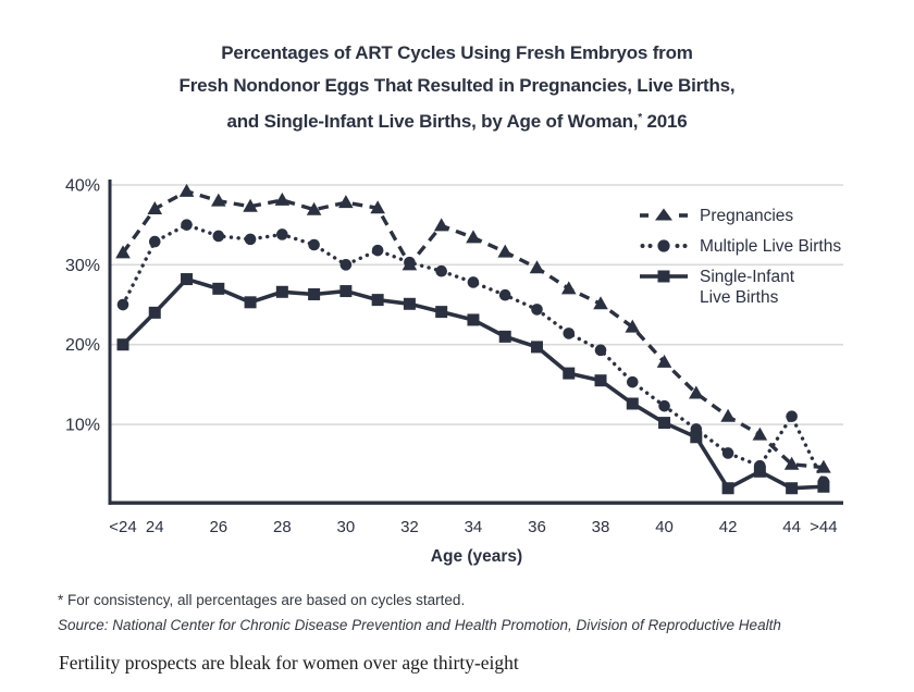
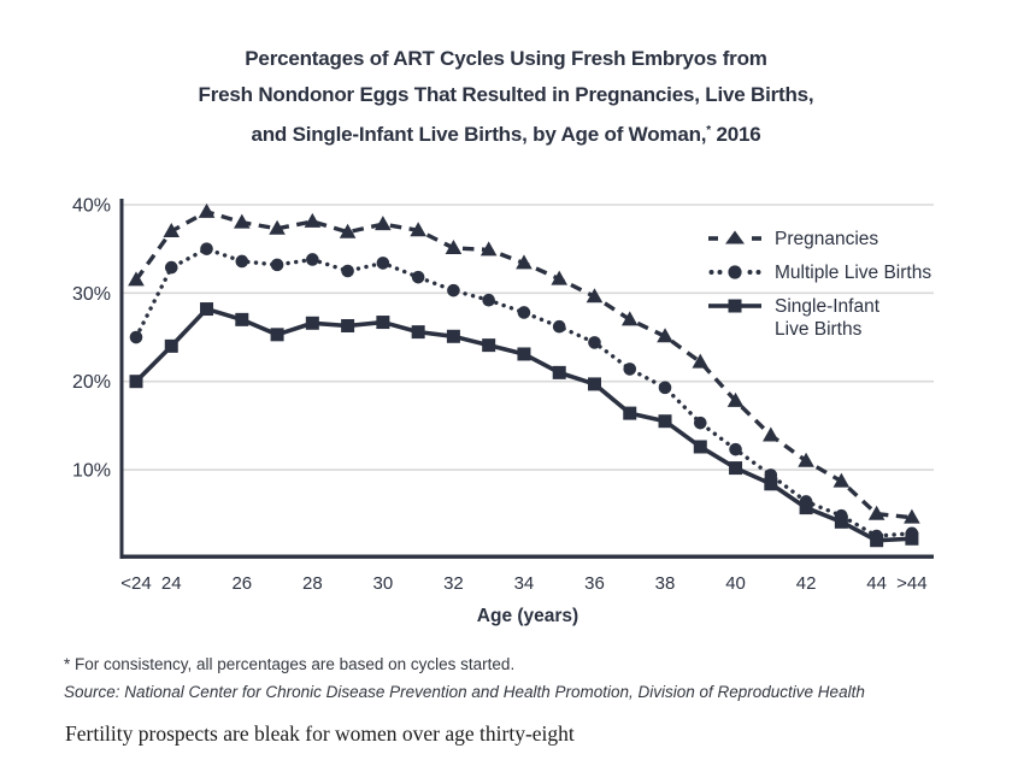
Multiple Live Births/30: 30% -> 33%
Pregnancies/32: 30% -> 35%
Single-Infant Live Births/42: 2% -> 6%
Multiple Live Births/44: 11% -> 2%
